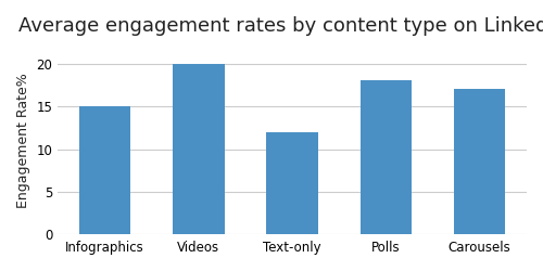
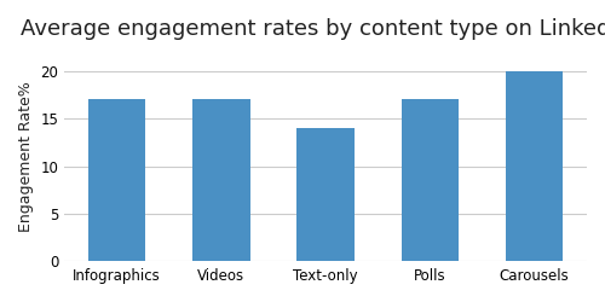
Infographics: 15 -> 17
Videos: 20 -> 17
Text-only: 12 -> 14
Polls: 18 -> 17
Carousels: 17 -> 20
